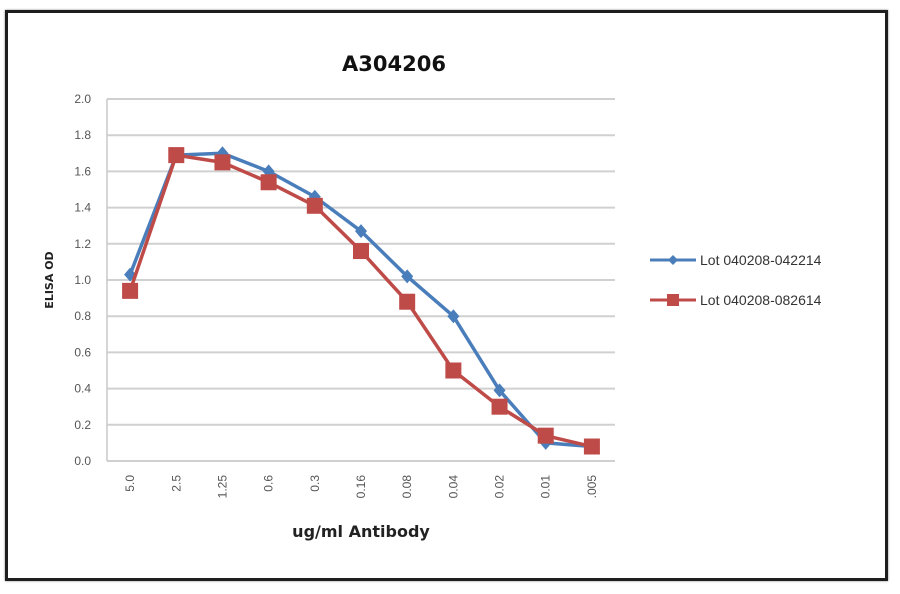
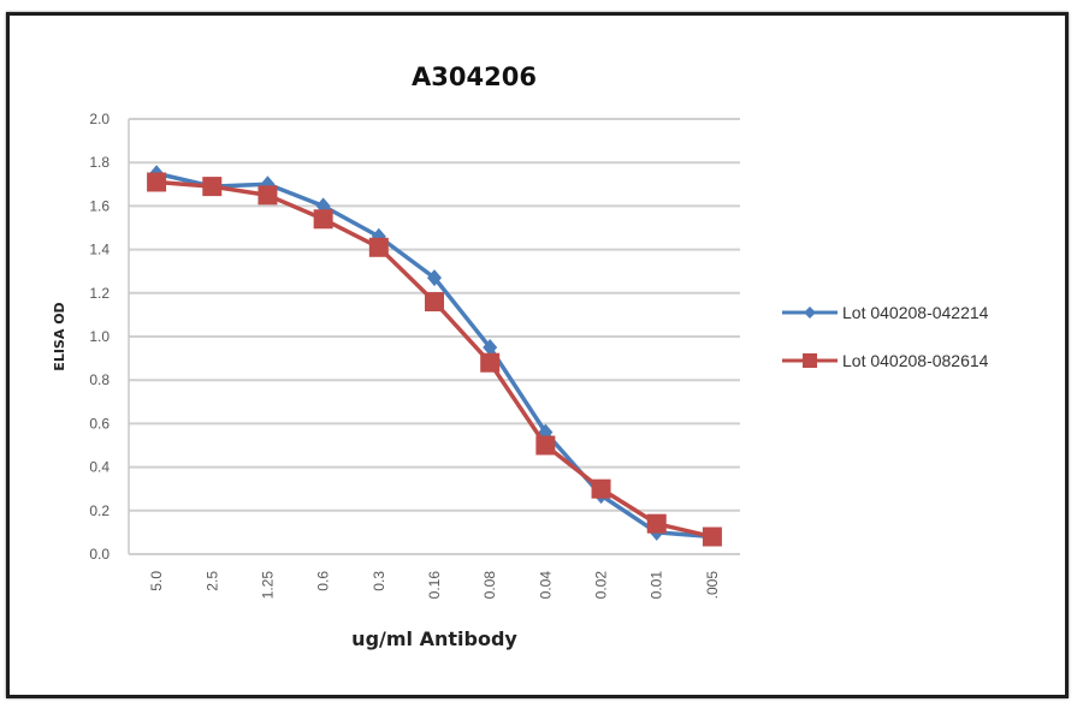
Lot 040208-042214/5.0: 1.03 -> 1.75
Lot 040208-082614/5.0: 0.94 -> 1.71
Lot 040208-042214/0.08: 1.02 -> 0.95
Lot 040208-042214/0.04: 0.80 -> 0.56
Lot 040208-042214/0.02: 0.39 -> 0.27
